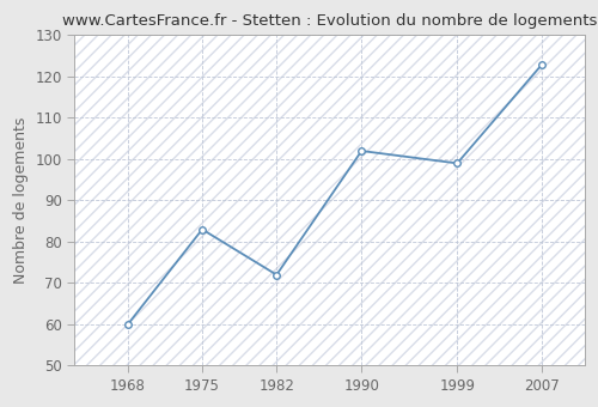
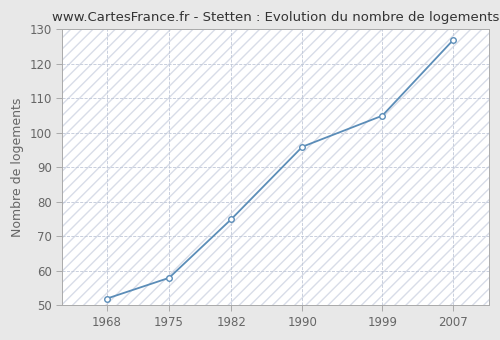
1968: 60 -> 52
1975: 83 -> 58
1982: 72 -> 75
1990: 102 -> 96
1999: 99 -> 105
2007: 123 -> 127
